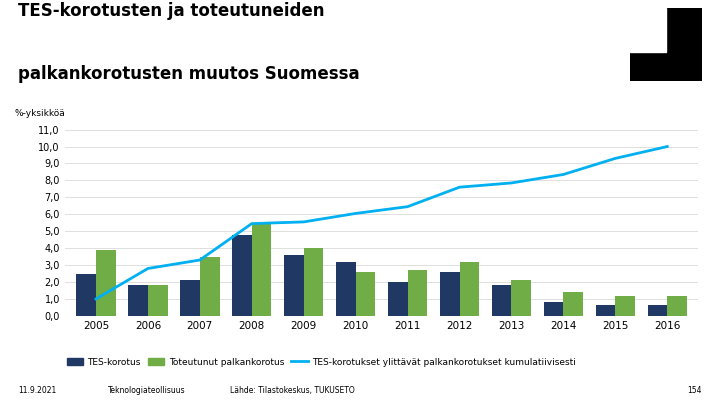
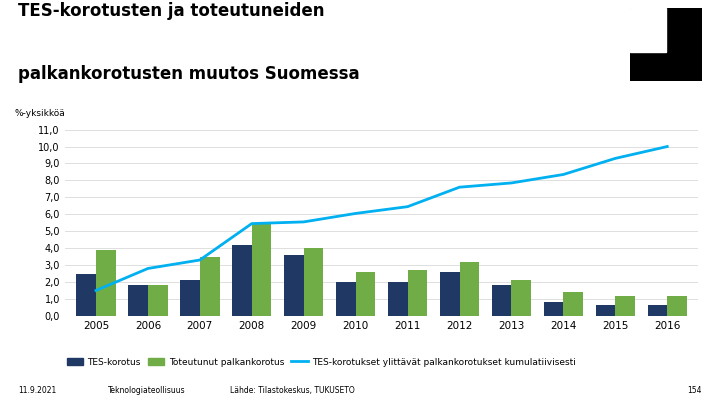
TES-korotukset ylittävät palkankorotukset kumulatiivisesti/2005: 1,0 -> 1,5
TES-korotus/2008: 4,8 -> 4,2
TES-korotus/2010: 3,2 -> 2,0
